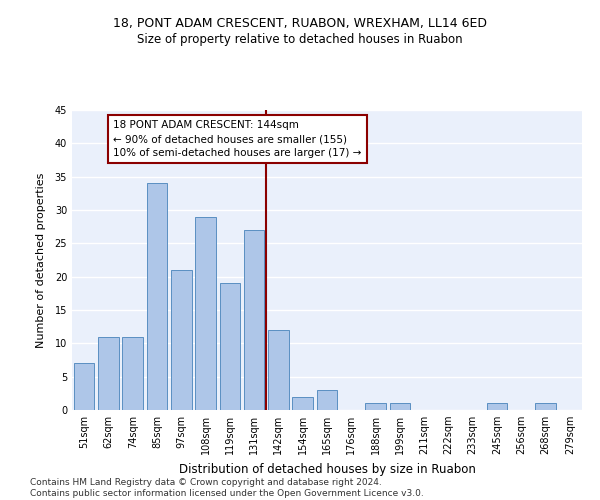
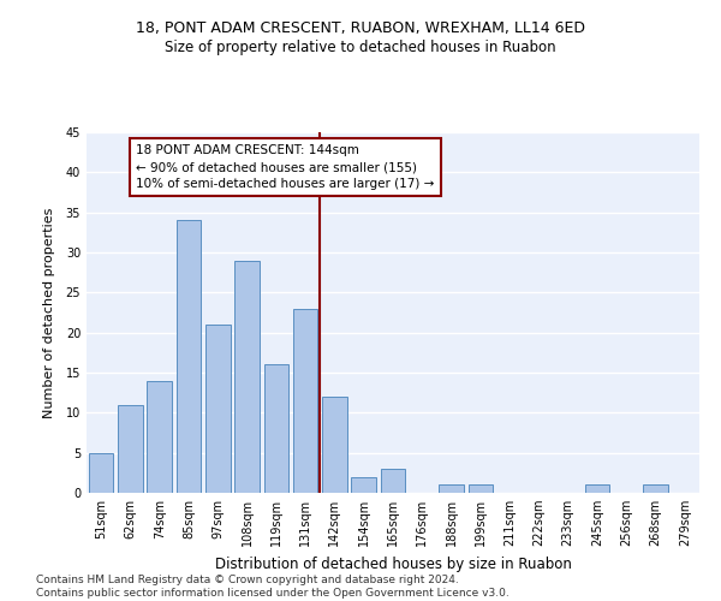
51sqm: 7 -> 5
74sqm: 11 -> 14
119sqm: 19 -> 16
131sqm: 27 -> 23
